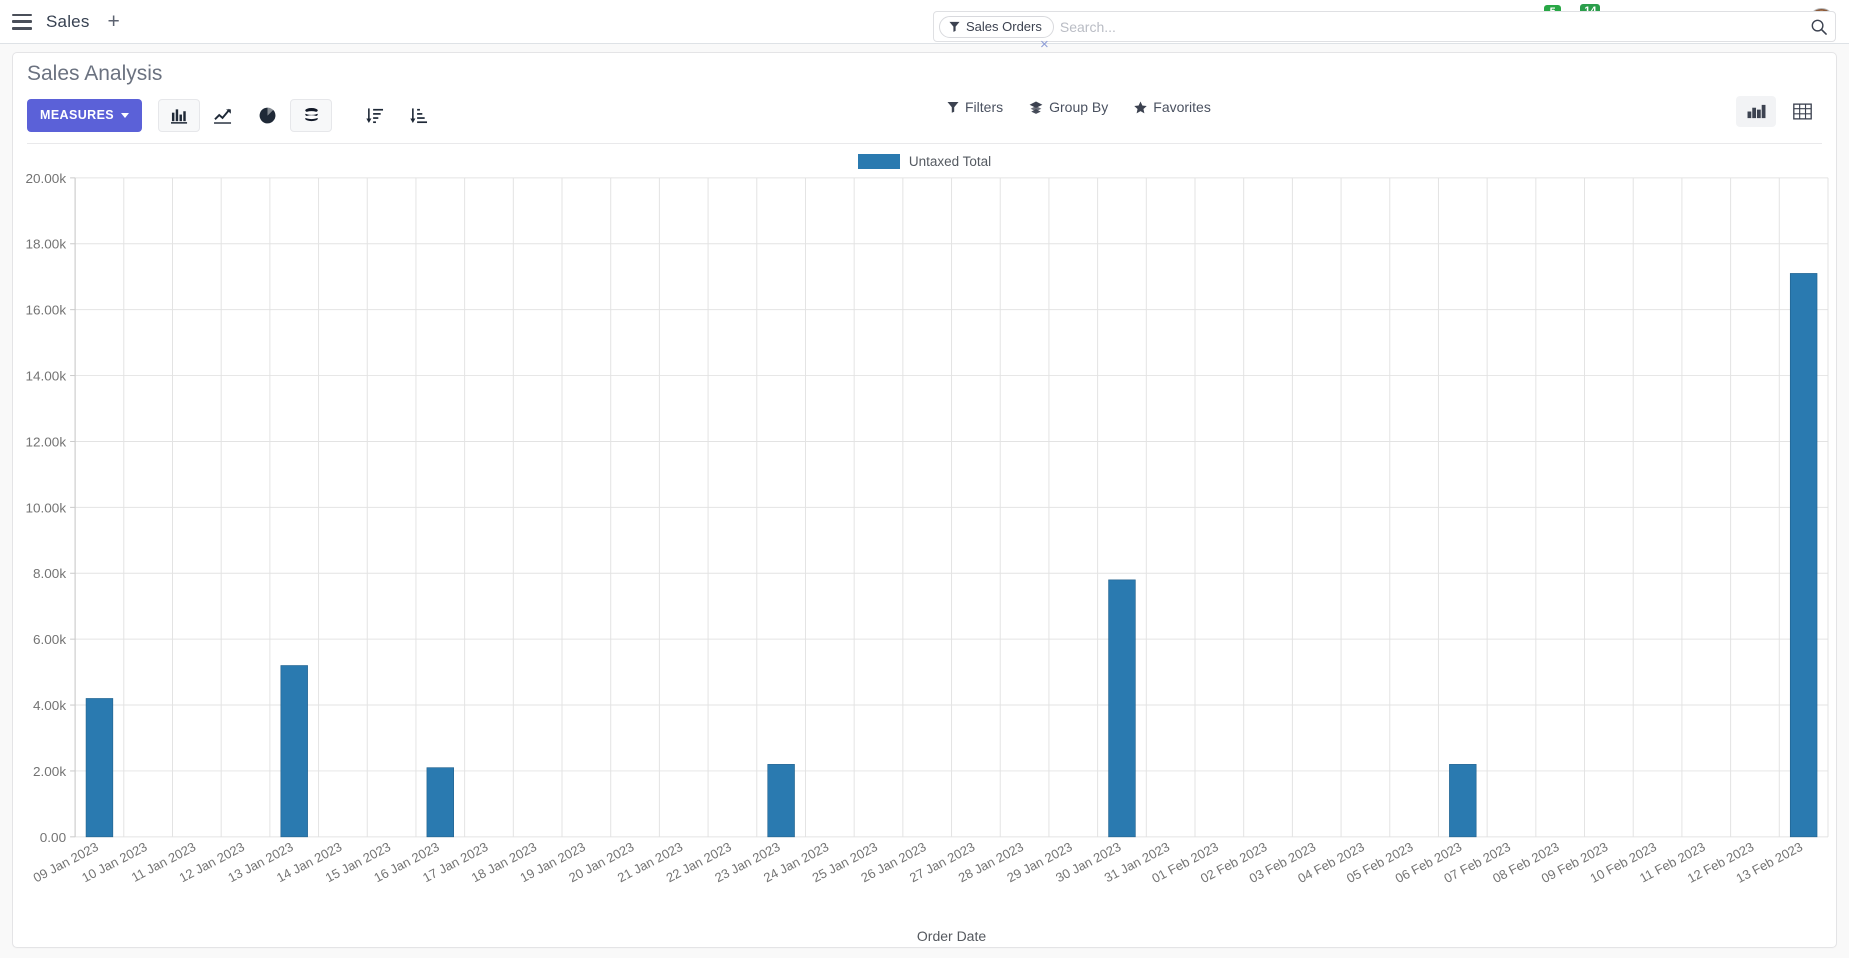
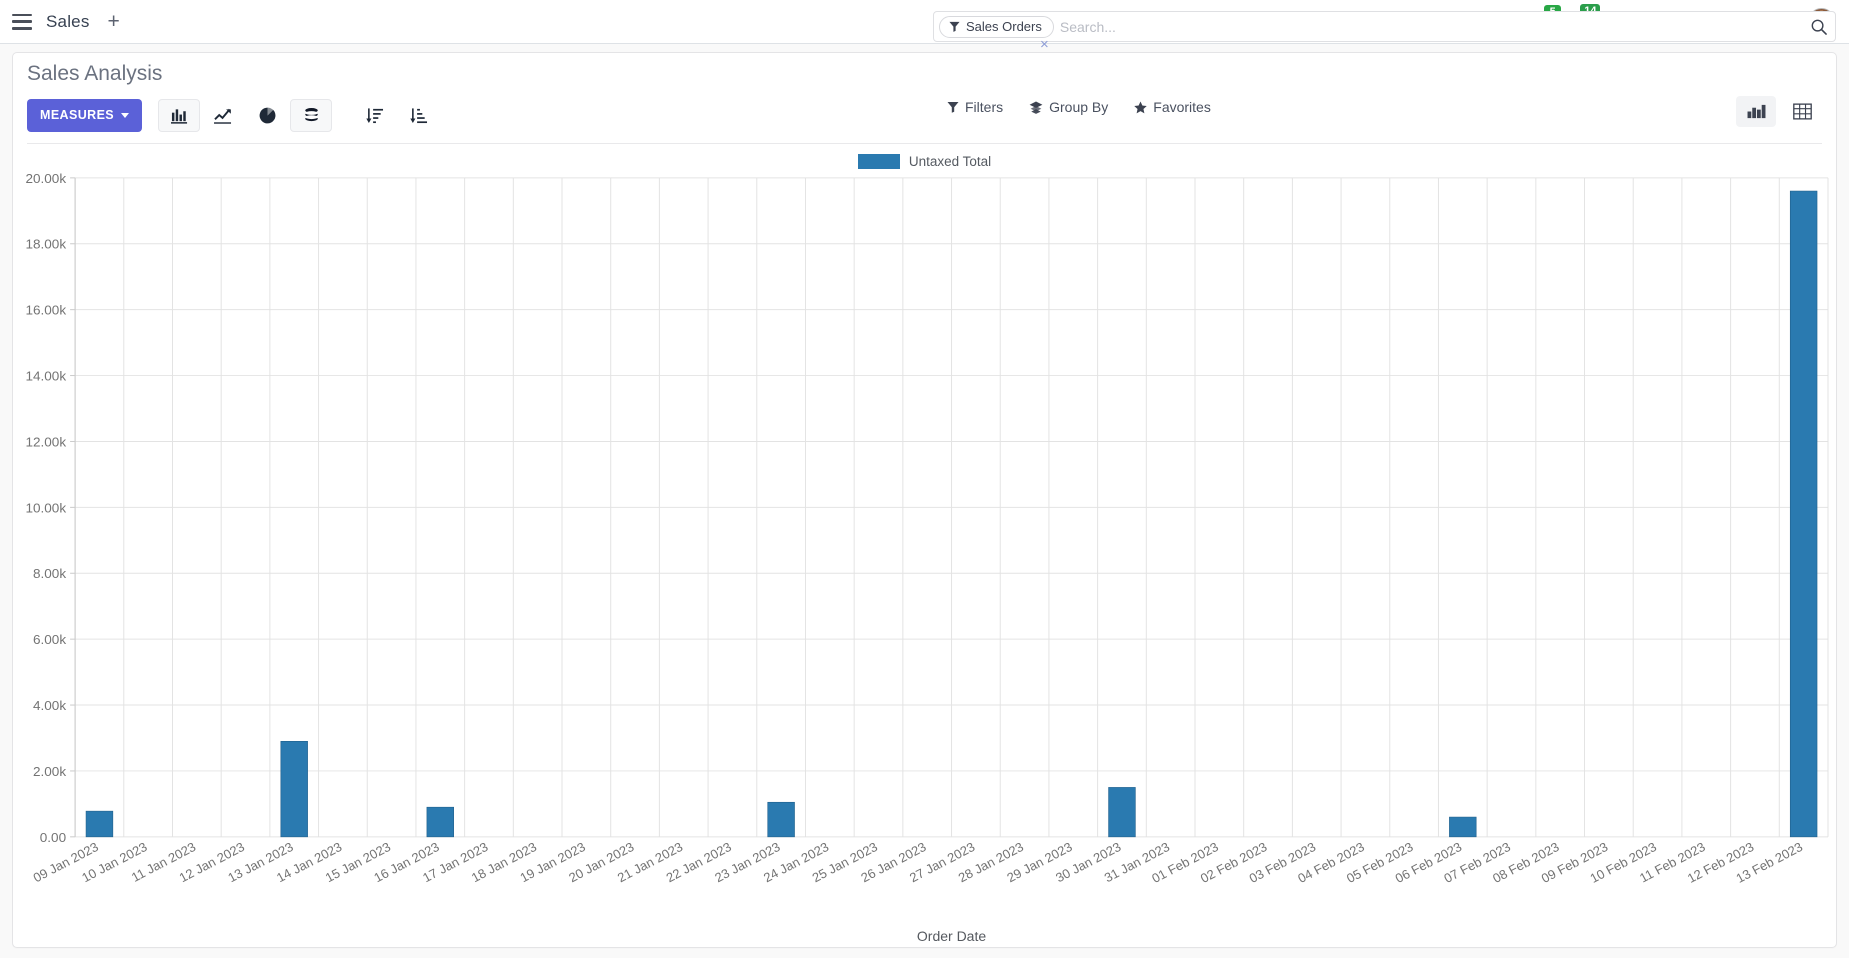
09 Jan 2023: 4.2k -> 0.8k
13 Jan 2023: 5.2k -> 2.9k
16 Jan 2023: 2.1k -> 0.9k
23 Jan 2023: 2.2k -> 1.0k
30 Jan 2023: 7.8k -> 1.5k
06 Feb 2023: 2.2k -> 0.6k
13 Feb 2023: 17.1k -> 19.6k
